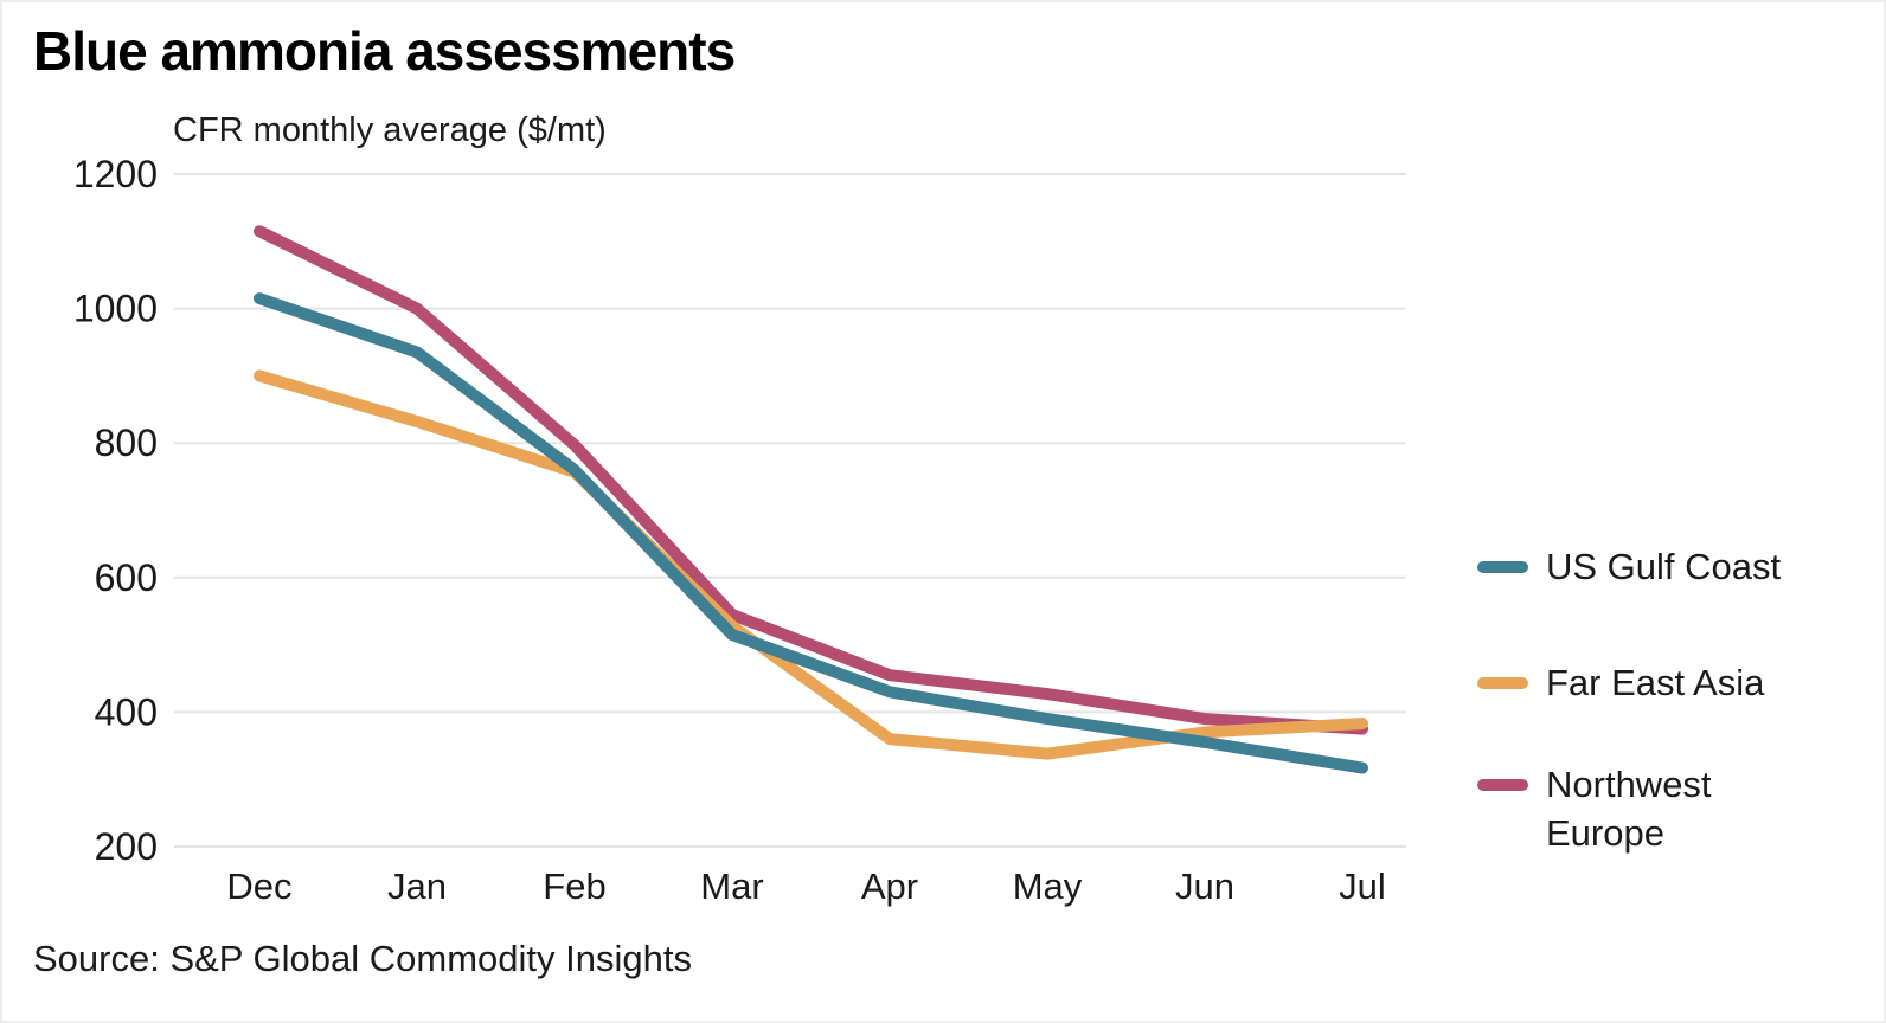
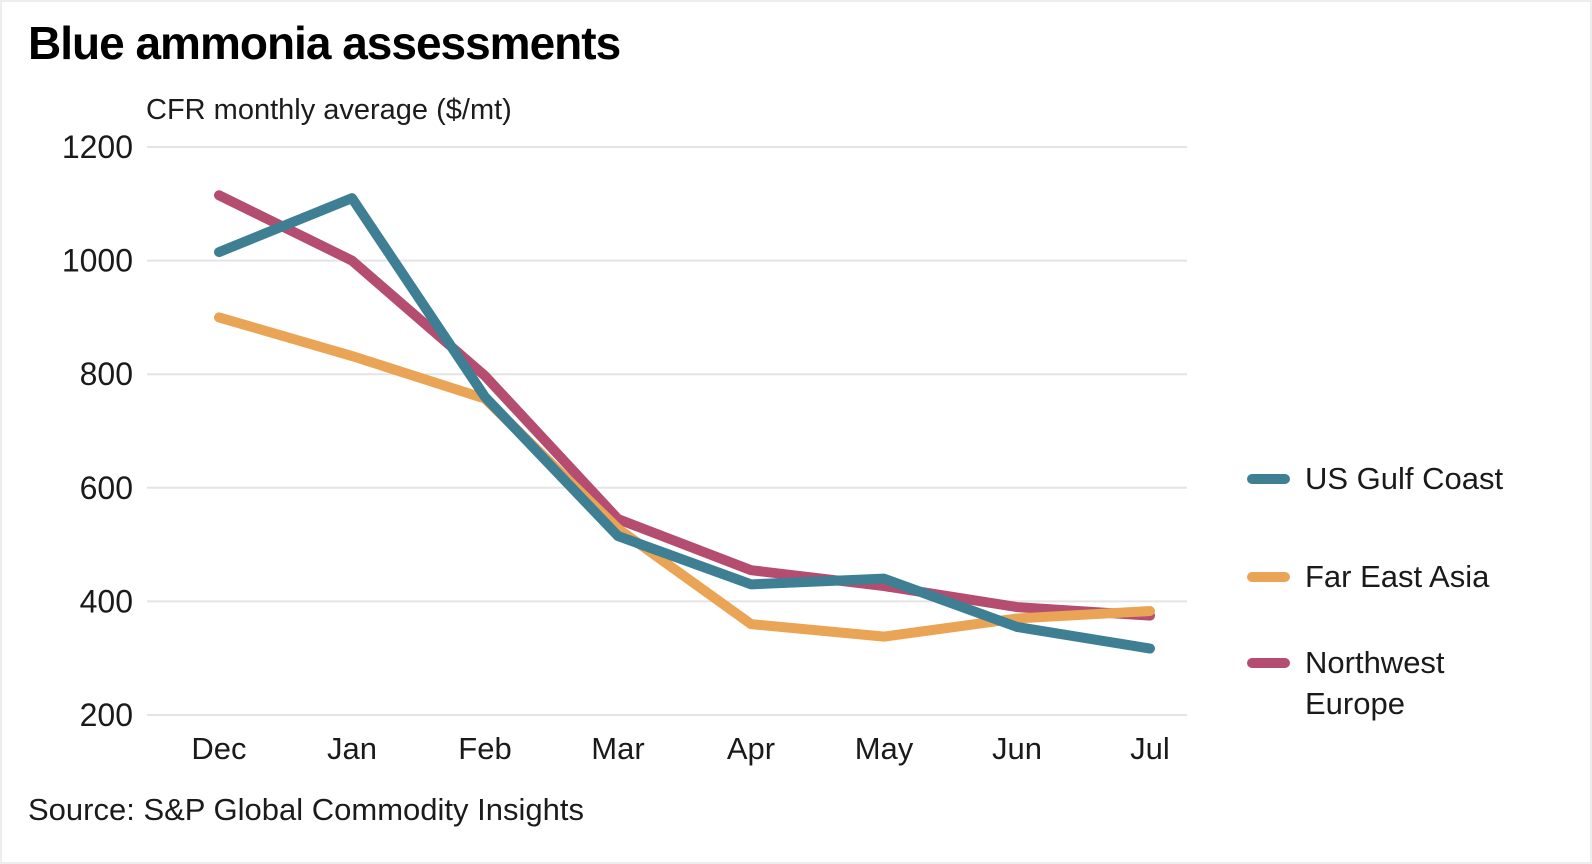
US Gulf Coast/Jan: 940 -> 1110
US Gulf Coast/May: 390 -> 440
